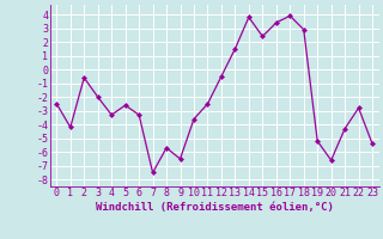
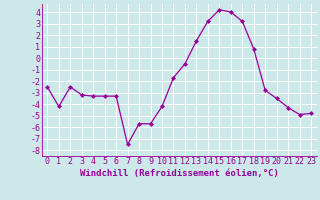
2: -0.6 -> -2.5
3: -2.0 -> -3.2
5: -2.6 -> -3.3
9: -6.5 -> -5.7
10: -3.6 -> -4.2
11: -2.5 -> -1.7
14: 3.8 -> 3.2
15: 2.4 -> 4.2
16: 3.4 -> 4.0
17: 3.9 -> 3.2
18: 2.9 -> 0.8
19: -5.2 -> -2.8
20: -6.6 -> -3.5
22: -2.8 -> -4.9
23: -5.4 -> -4.8
